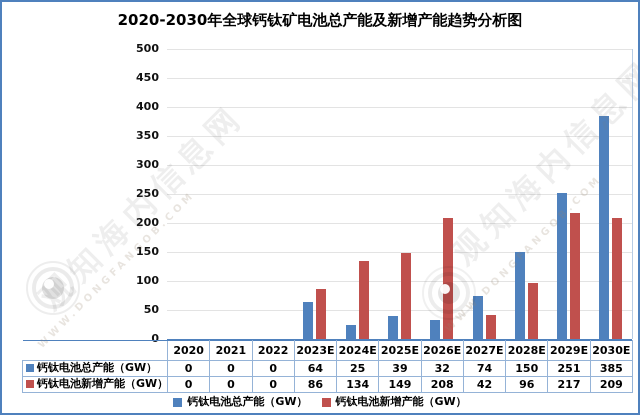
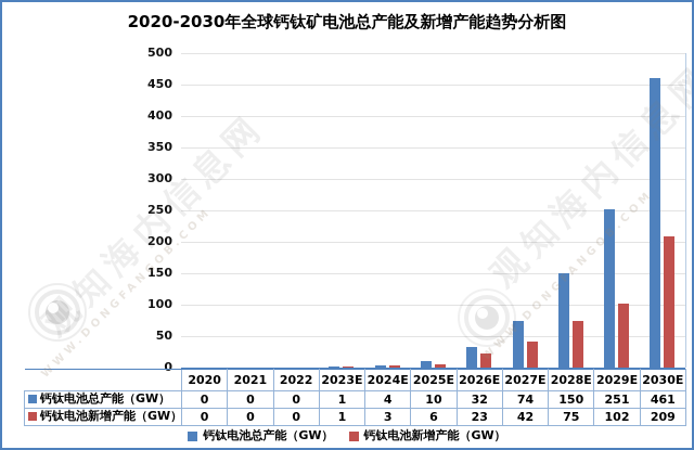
钙钛电池总产能（GW）/2023E: 64 -> 1
钙钛电池新增产能（GW）/2023E: 86 -> 1
钙钛电池总产能（GW）/2024E: 25 -> 4
钙钛电池新增产能（GW）/2024E: 134 -> 3
钙钛电池总产能（GW）/2025E: 39 -> 10
钙钛电池新增产能（GW）/2025E: 149 -> 6
钙钛电池新增产能（GW）/2026E: 208 -> 23
钙钛电池新增产能（GW）/2028E: 96 -> 75
钙钛电池新增产能（GW）/2029E: 217 -> 102
钙钛电池总产能（GW）/2030E: 385 -> 461
